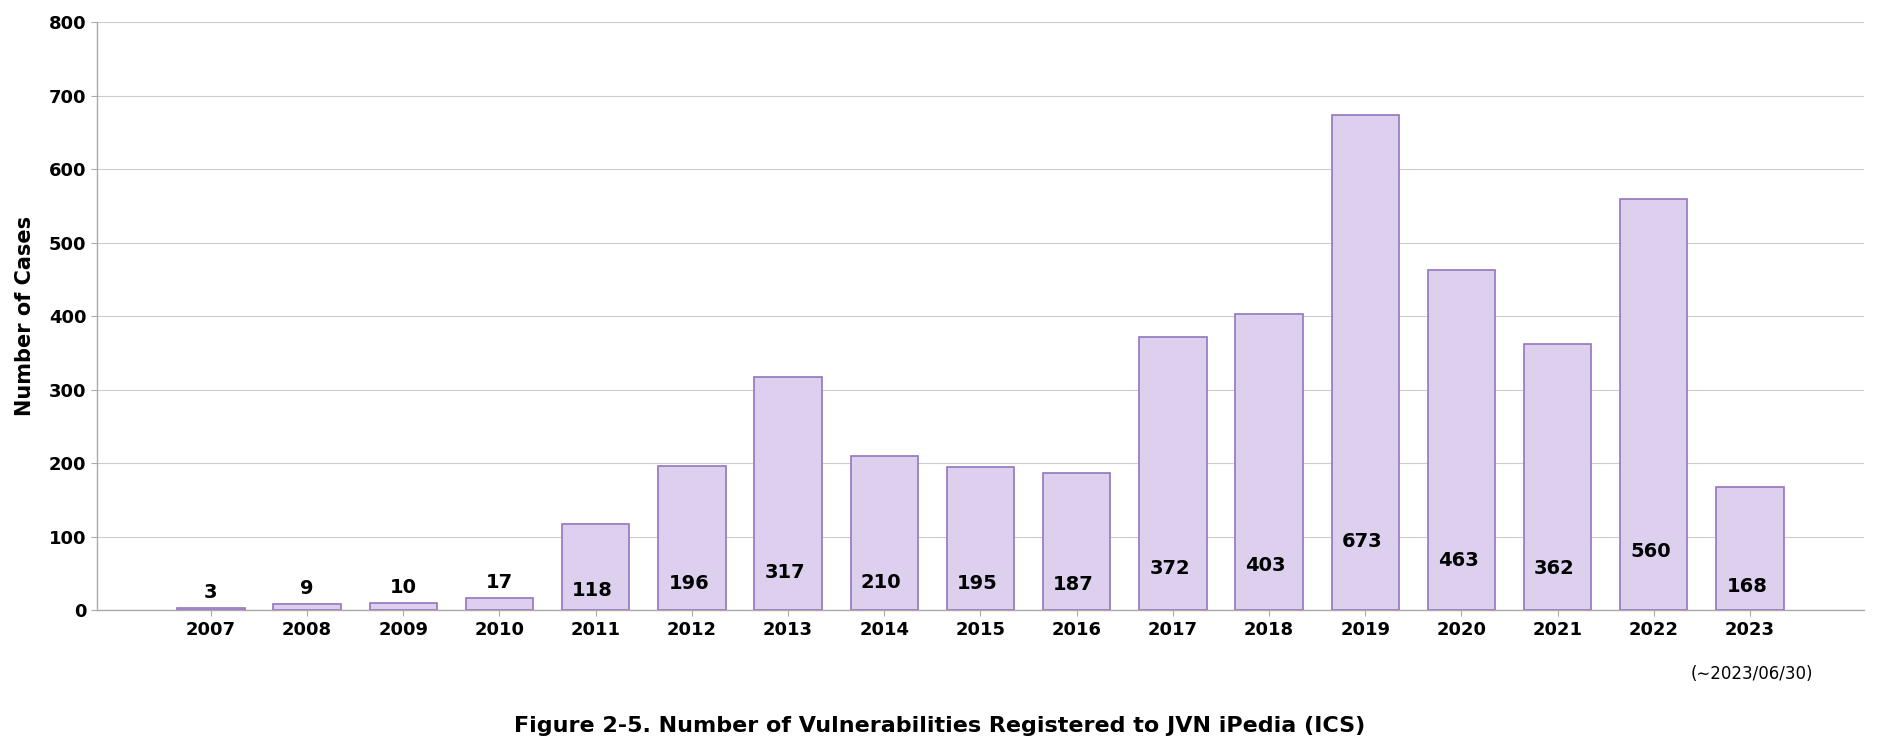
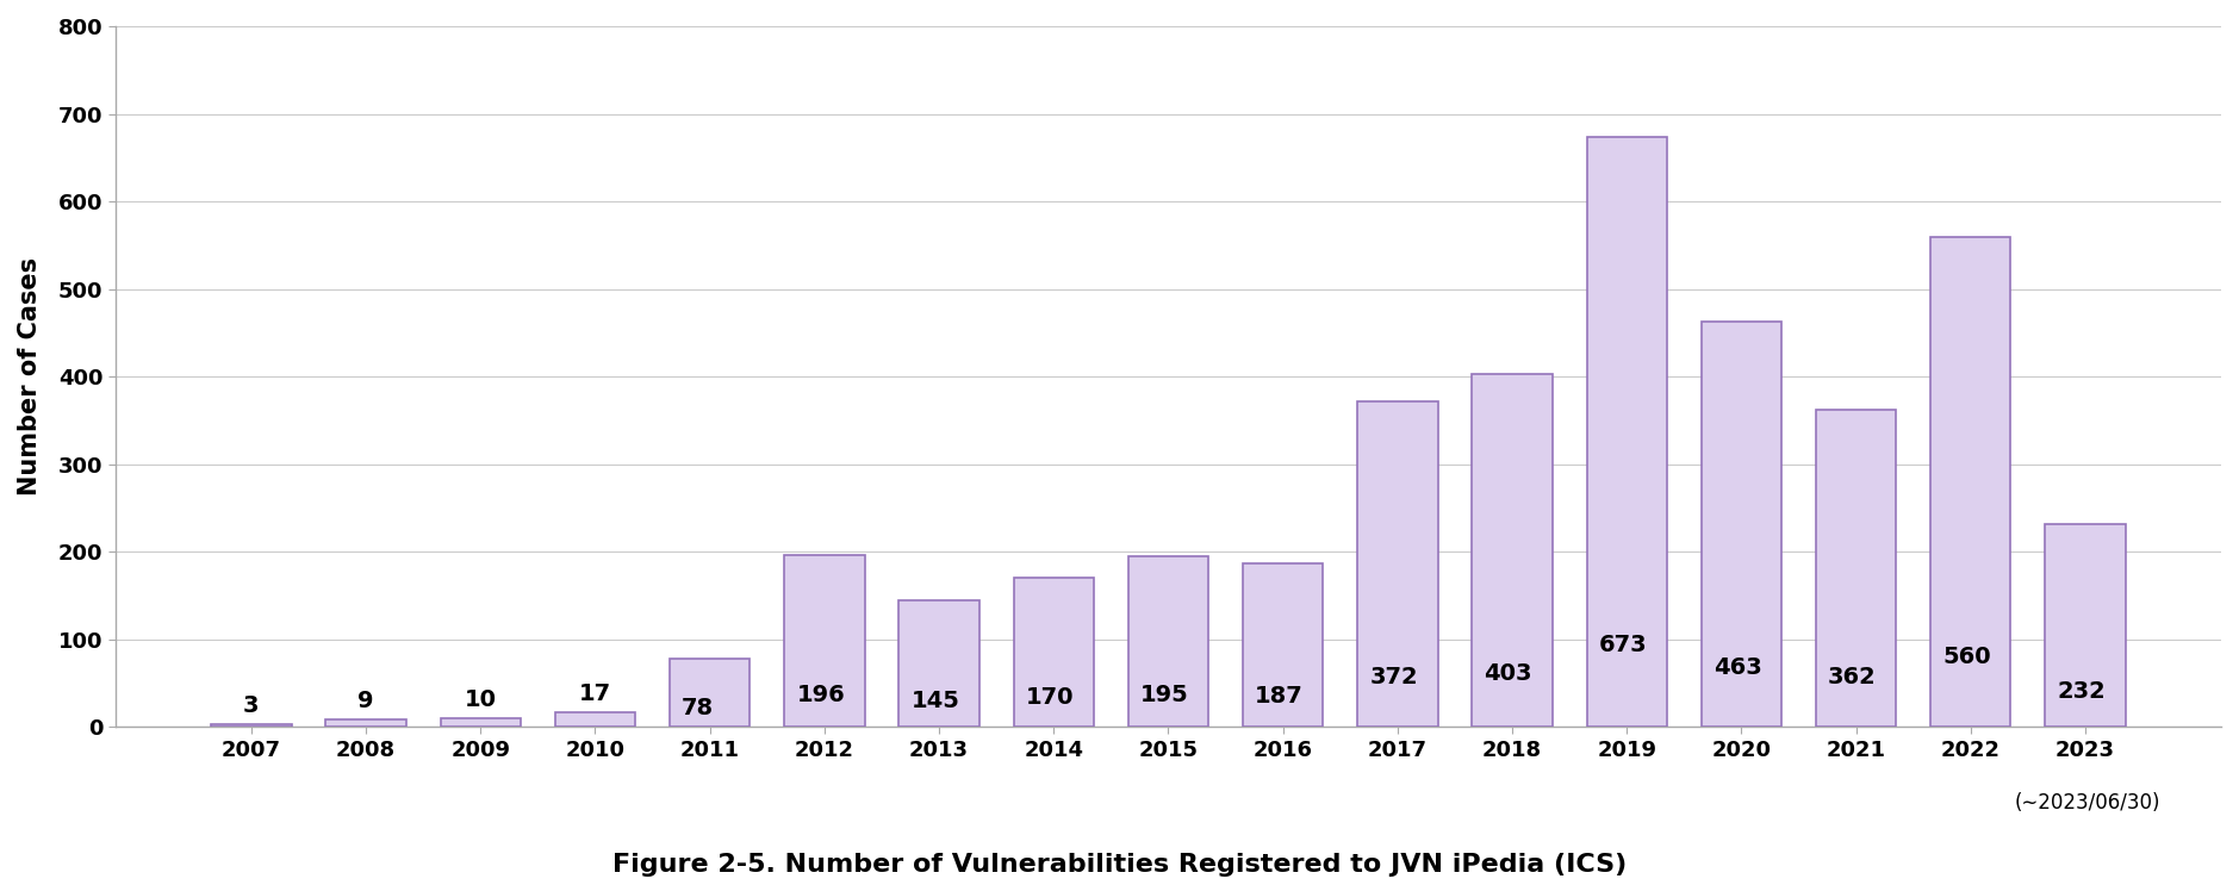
2011: 118 -> 78
2013: 317 -> 145
2014: 210 -> 170
2023: 168 -> 232
